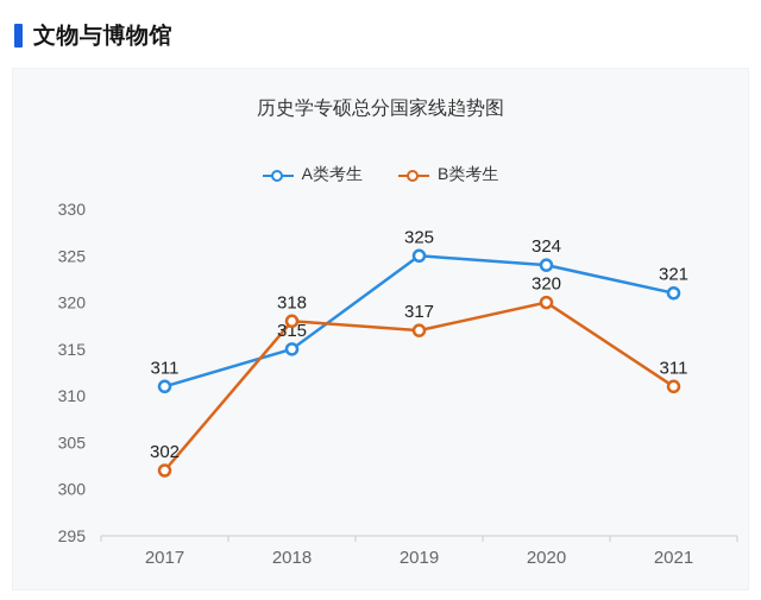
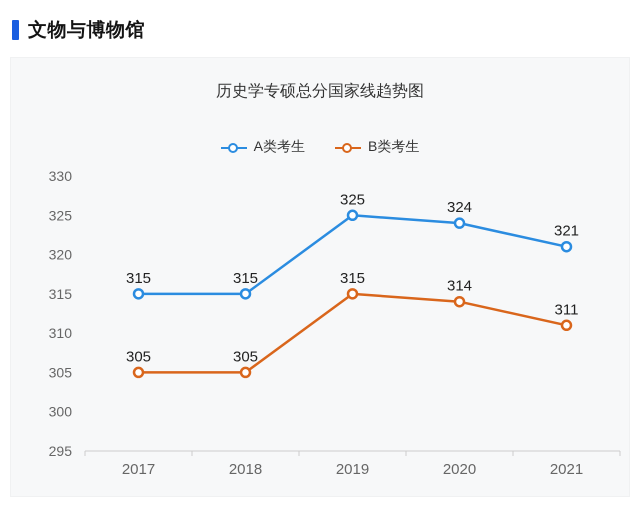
A类考生/2017: 311 -> 315
B类考生/2017: 302 -> 305
B类考生/2018: 318 -> 305
B类考生/2019: 317 -> 315
B类考生/2020: 320 -> 314
